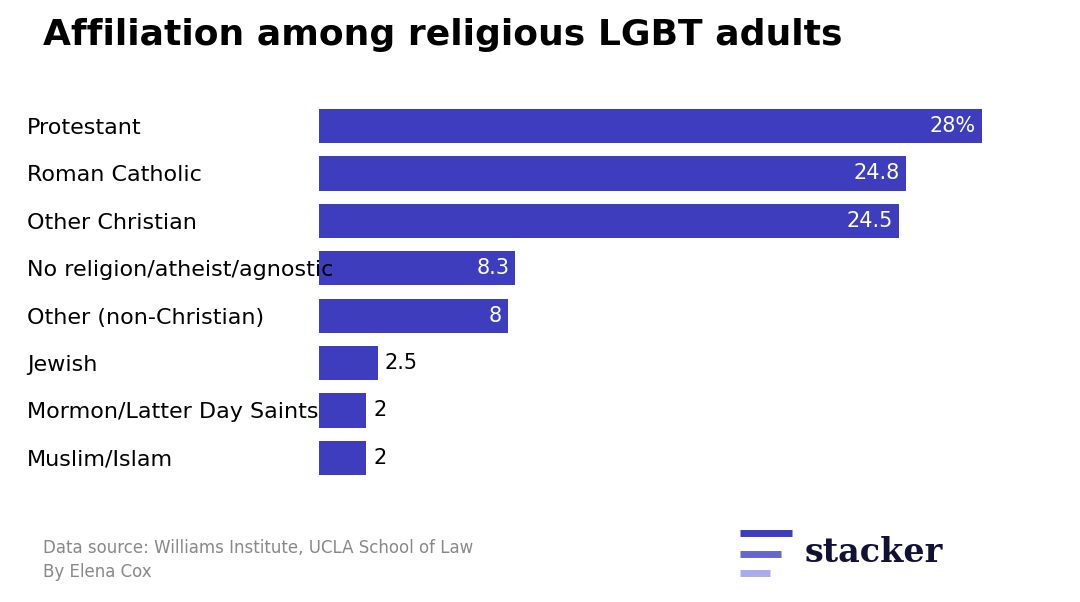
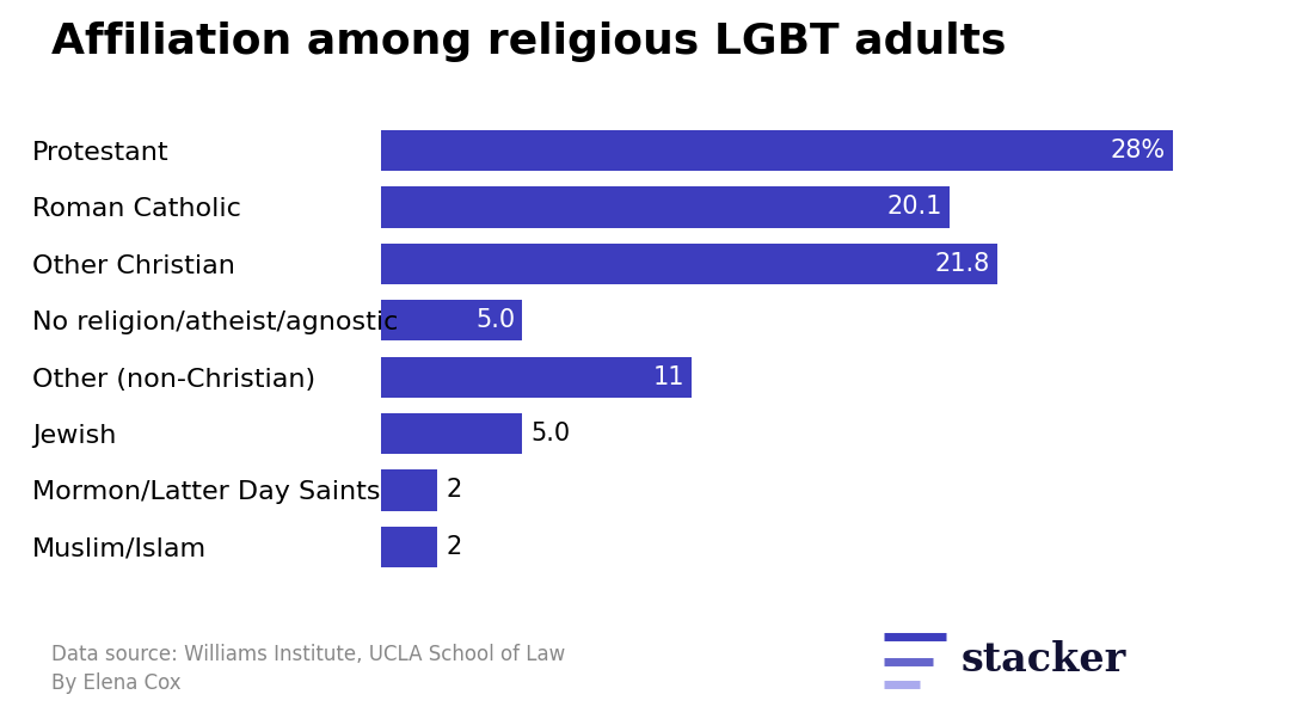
Roman Catholic: 24.8 -> 20.1
Other Christian: 24.5 -> 21.8
No religion/atheist/agnostic: 8.3 -> 5.0
Other (non-Christian): 8 -> 11
Jewish: 2.5 -> 5.0
